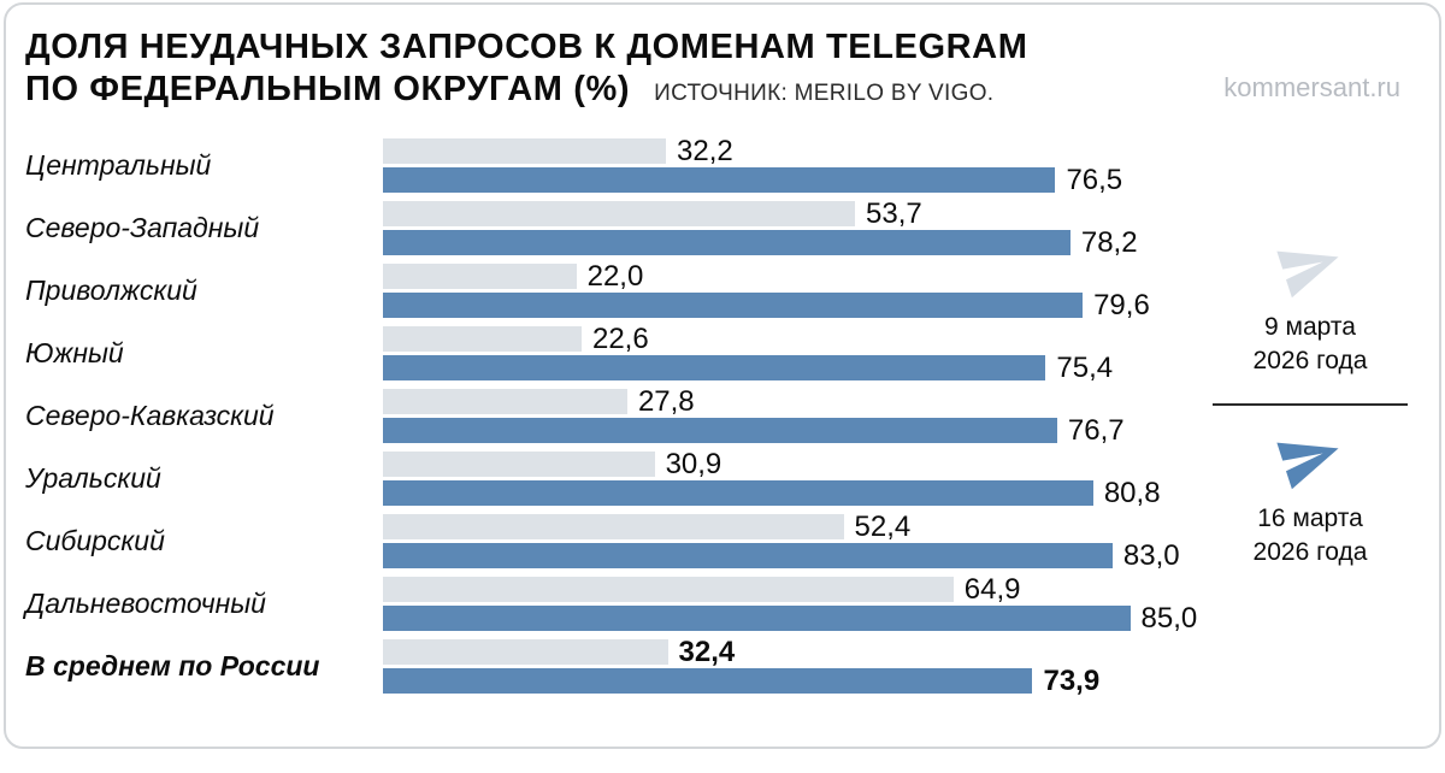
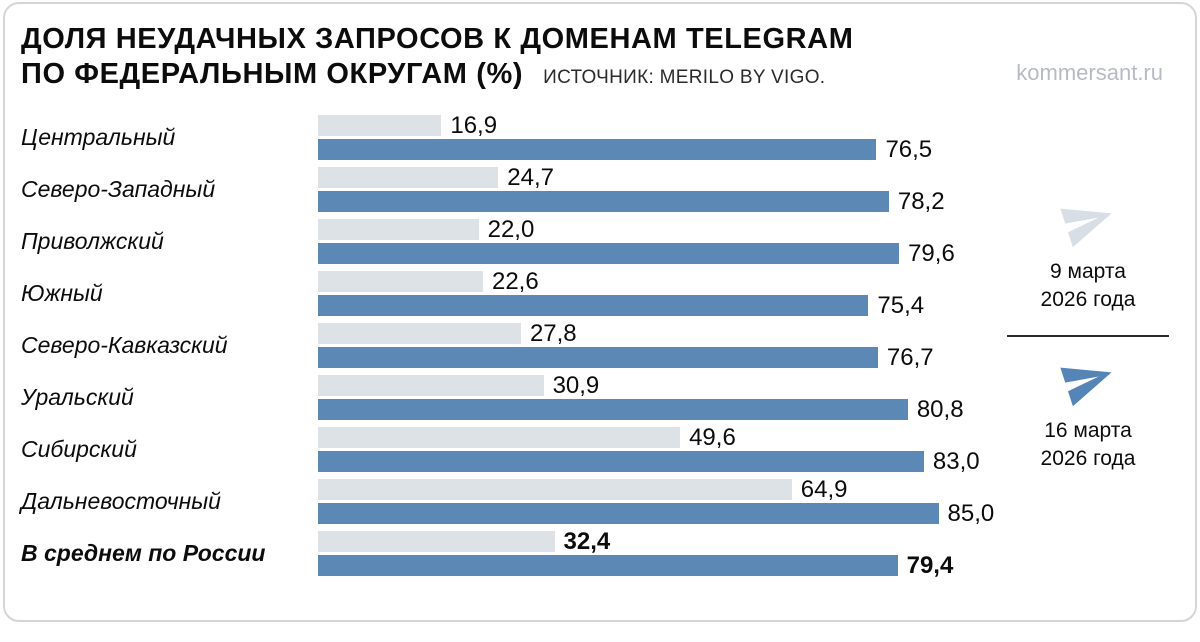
9 марта 2026 года/Центральный: 32,2 -> 16,9
9 марта 2026 года/Северо-Западный: 53,7 -> 24,7
9 марта 2026 года/Сибирский: 52,4 -> 49,6
16 марта 2026 года/В среднем по России: 73,9 -> 79,4
